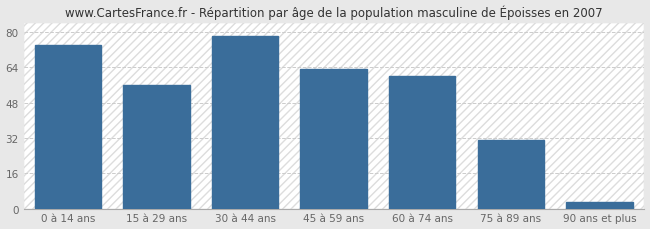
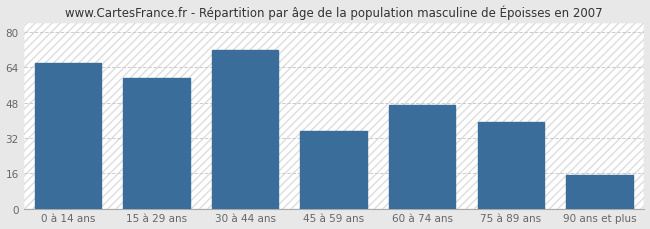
0 à 14 ans: 74 -> 66
15 à 29 ans: 56 -> 59
30 à 44 ans: 78 -> 72
45 à 59 ans: 63 -> 35
60 à 74 ans: 60 -> 47
75 à 89 ans: 31 -> 39
90 ans et plus: 3 -> 15
